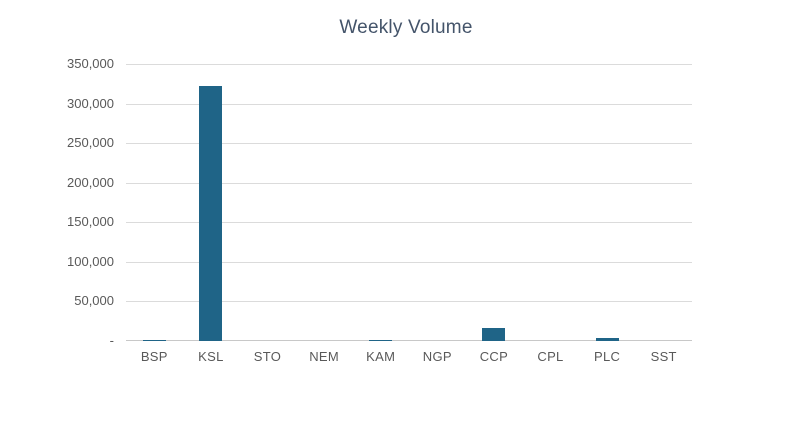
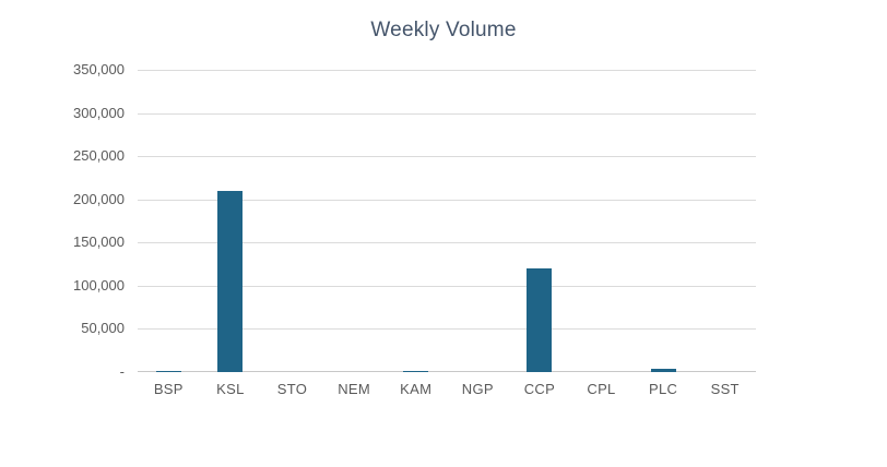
KSL: 320000 -> 210000
CCP: 20000 -> 120000
